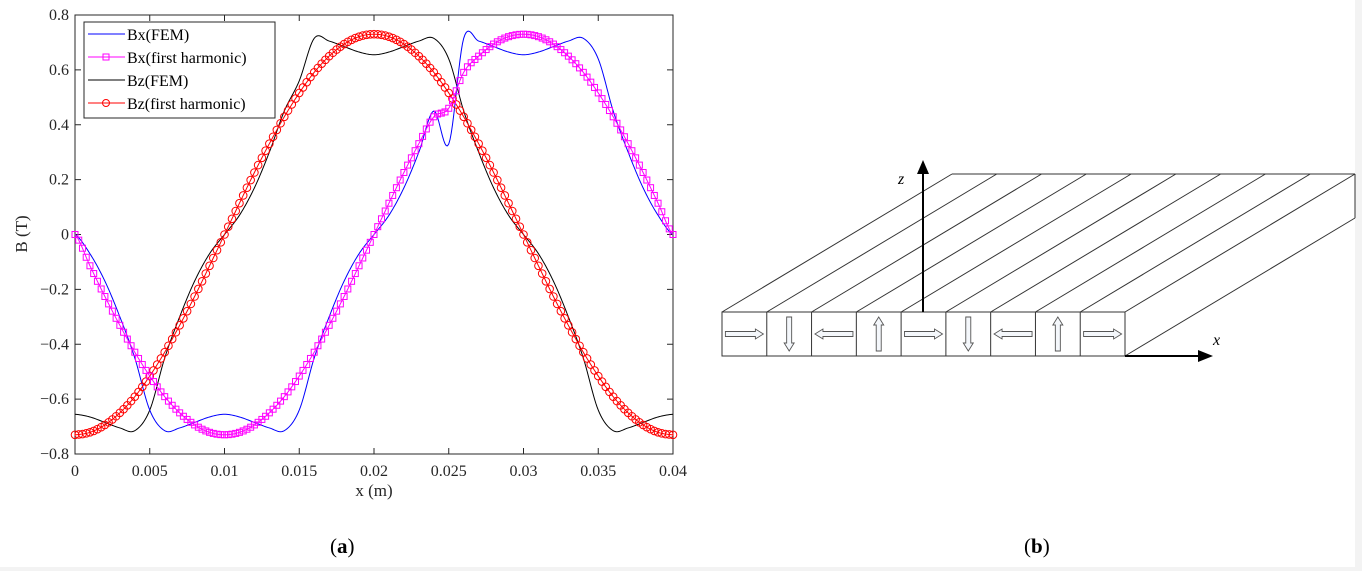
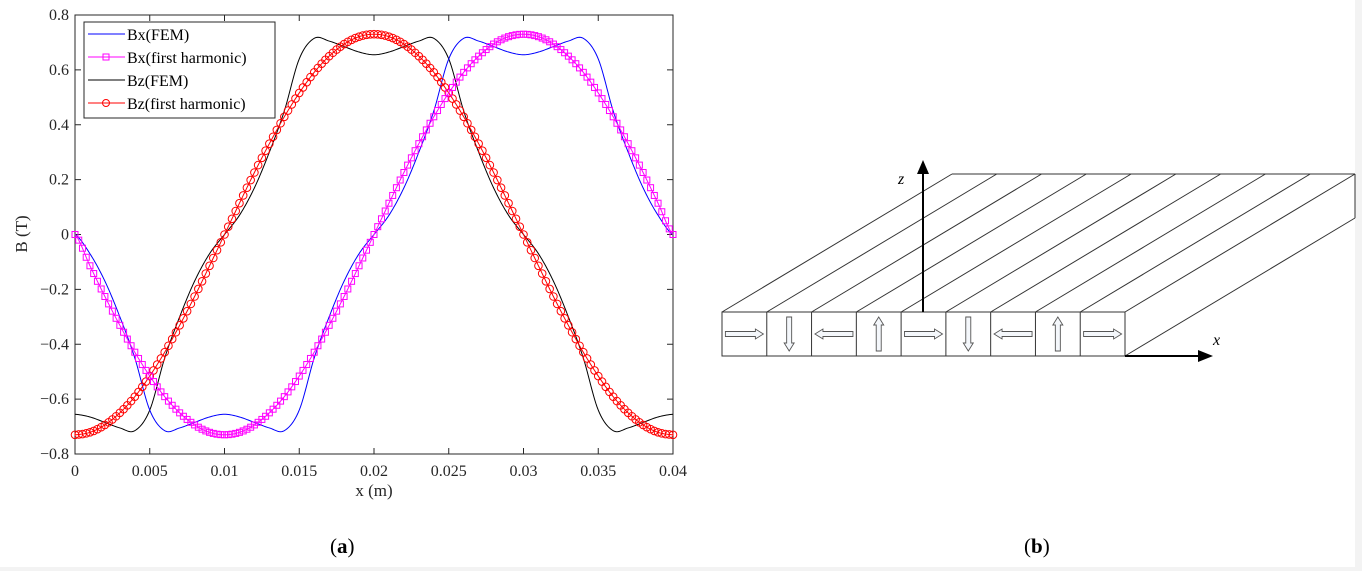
Bz(FEM)/0.015: 0.56 -> 0.64
Bx(FEM)/0.025: 0.33 -> 0.64
Bx(first harmonic)/0.025: 0.46 -> 0.52
